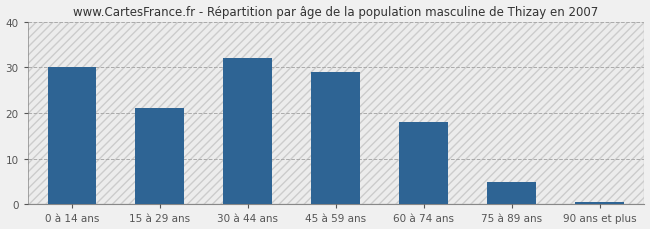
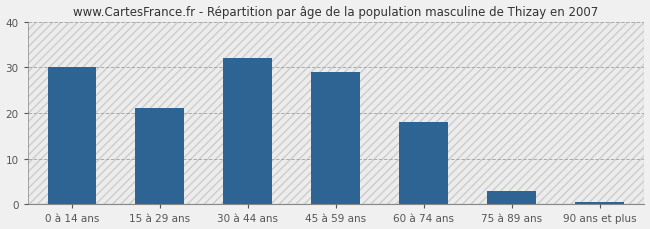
75 à 89 ans: 5.0 -> 3.0
